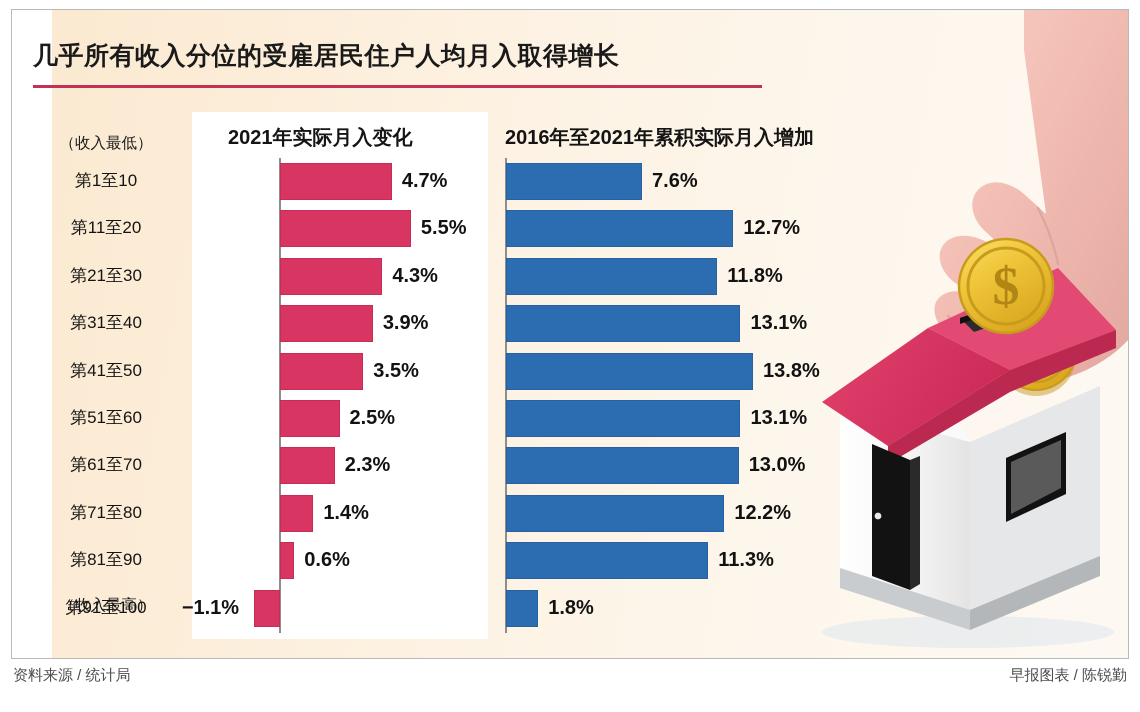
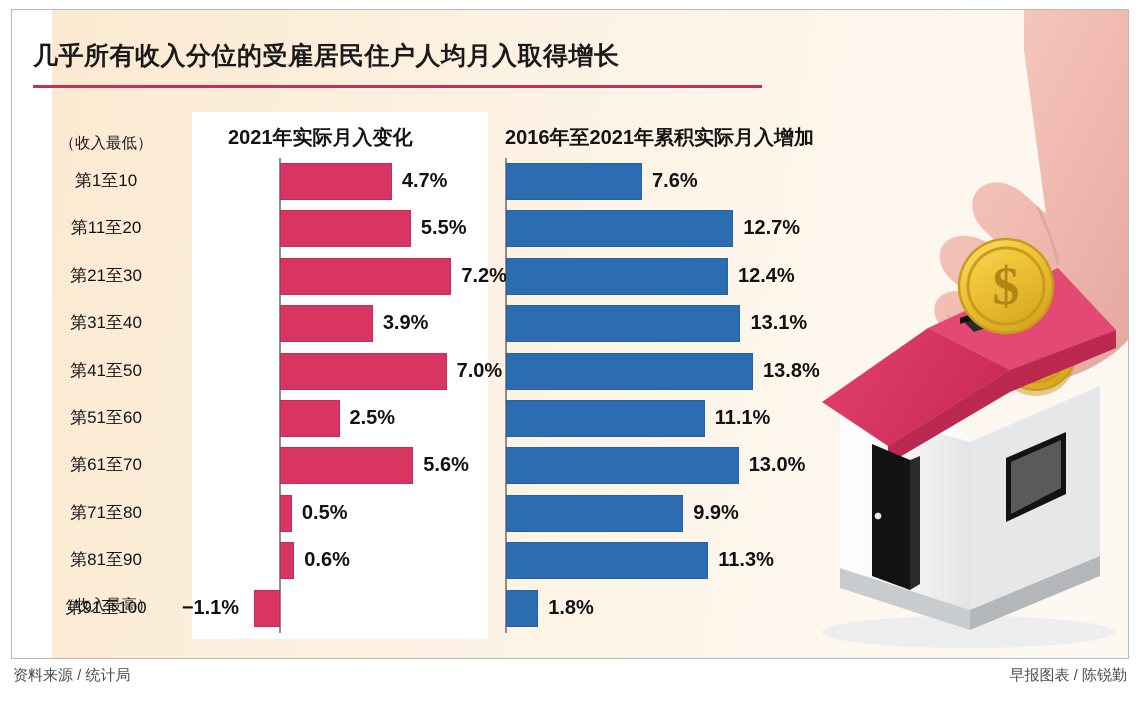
2021年实际月入变化/第21至30: 4.3% -> 7.2%
2016年至2021年累积实际月入增加/第21至30: 11.8% -> 12.4%
2021年实际月入变化/第41至50: 3.5% -> 7.0%
2016年至2021年累积实际月入增加/第51至60: 13.1% -> 11.1%
2021年实际月入变化/第61至70: 2.3% -> 5.6%
2021年实际月入变化/第71至80: 1.4% -> 0.5%
2016年至2021年累积实际月入增加/第71至80: 12.2% -> 9.9%
